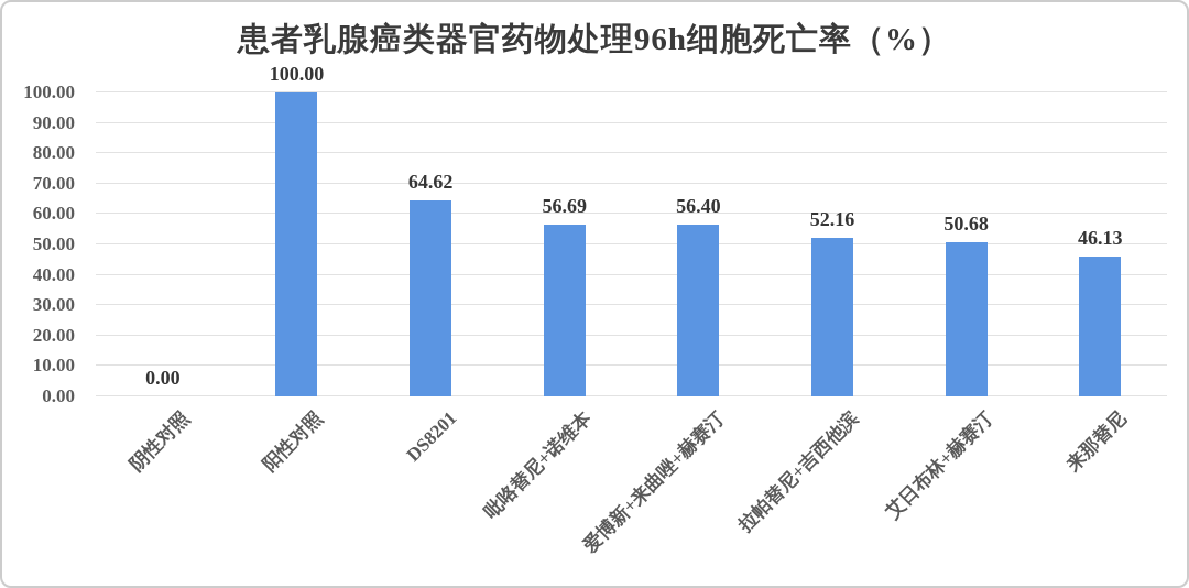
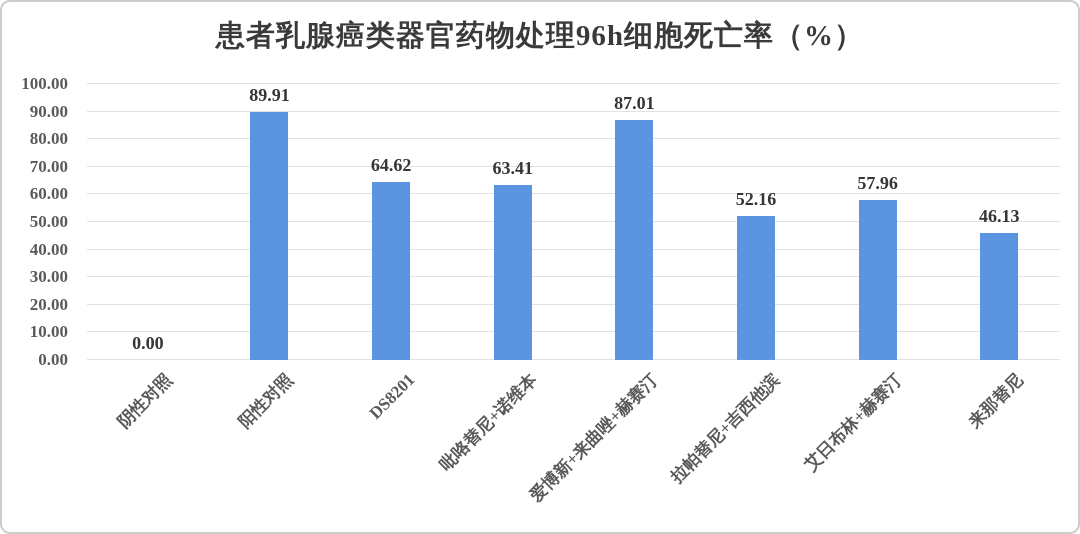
阳性对照: 100.00 -> 89.91
吡咯替尼+诺维本: 56.69 -> 63.41
爱博新+来曲唑+赫赛汀: 56.40 -> 87.01
艾日布林+赫赛汀: 50.68 -> 57.96
